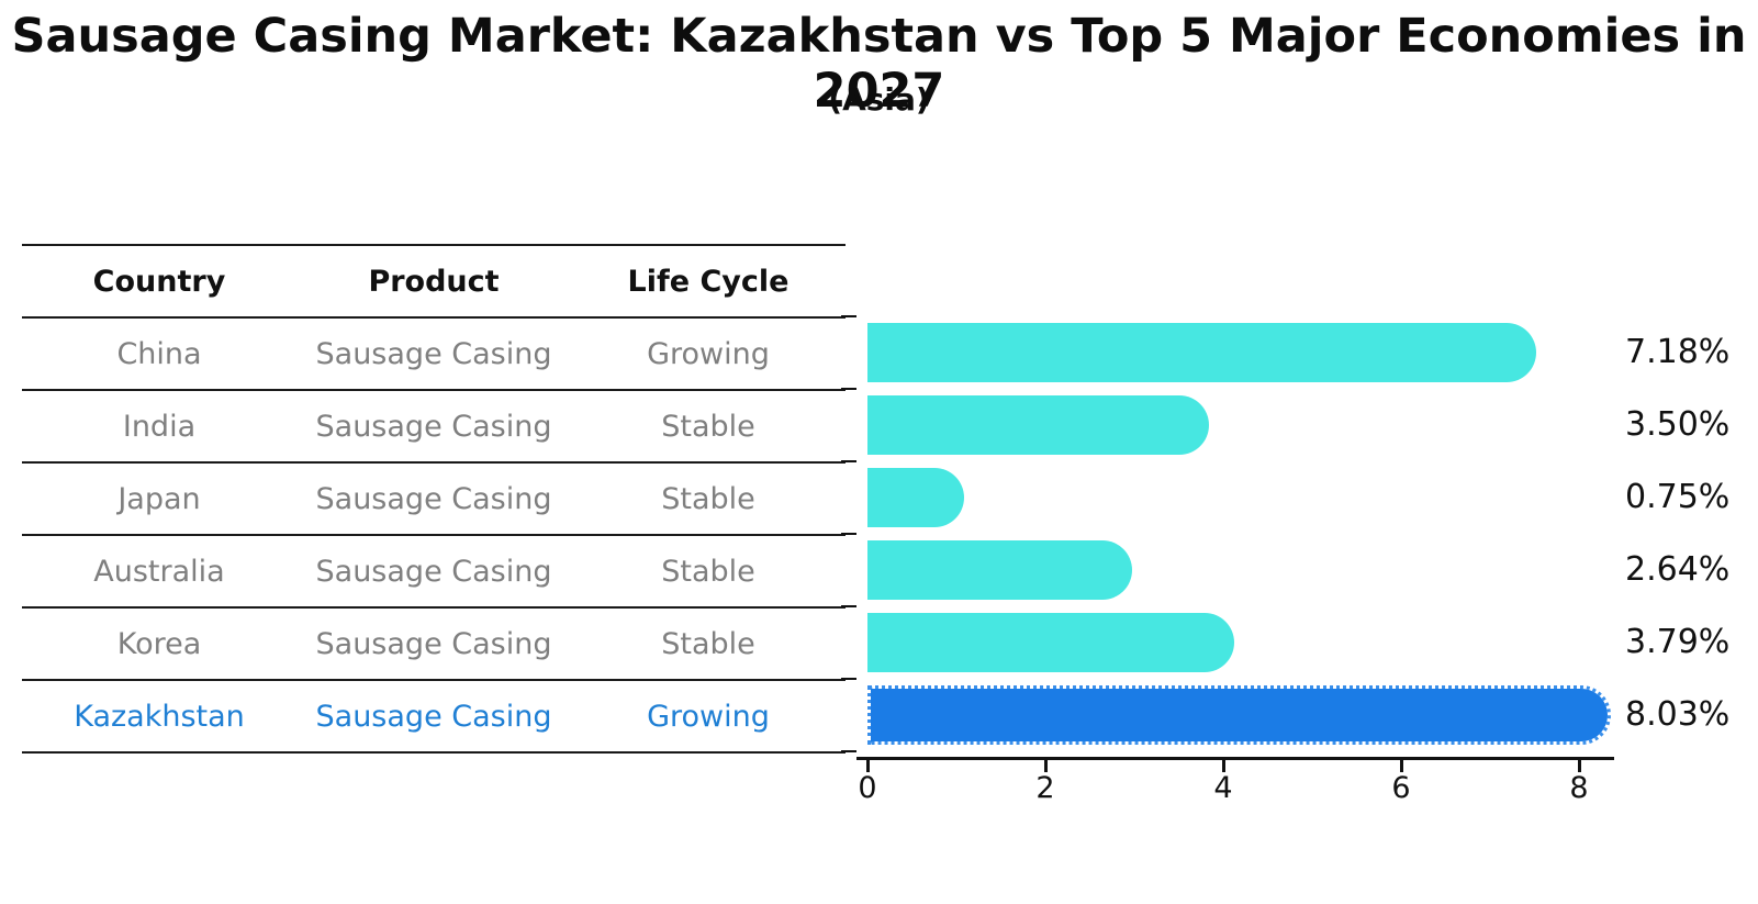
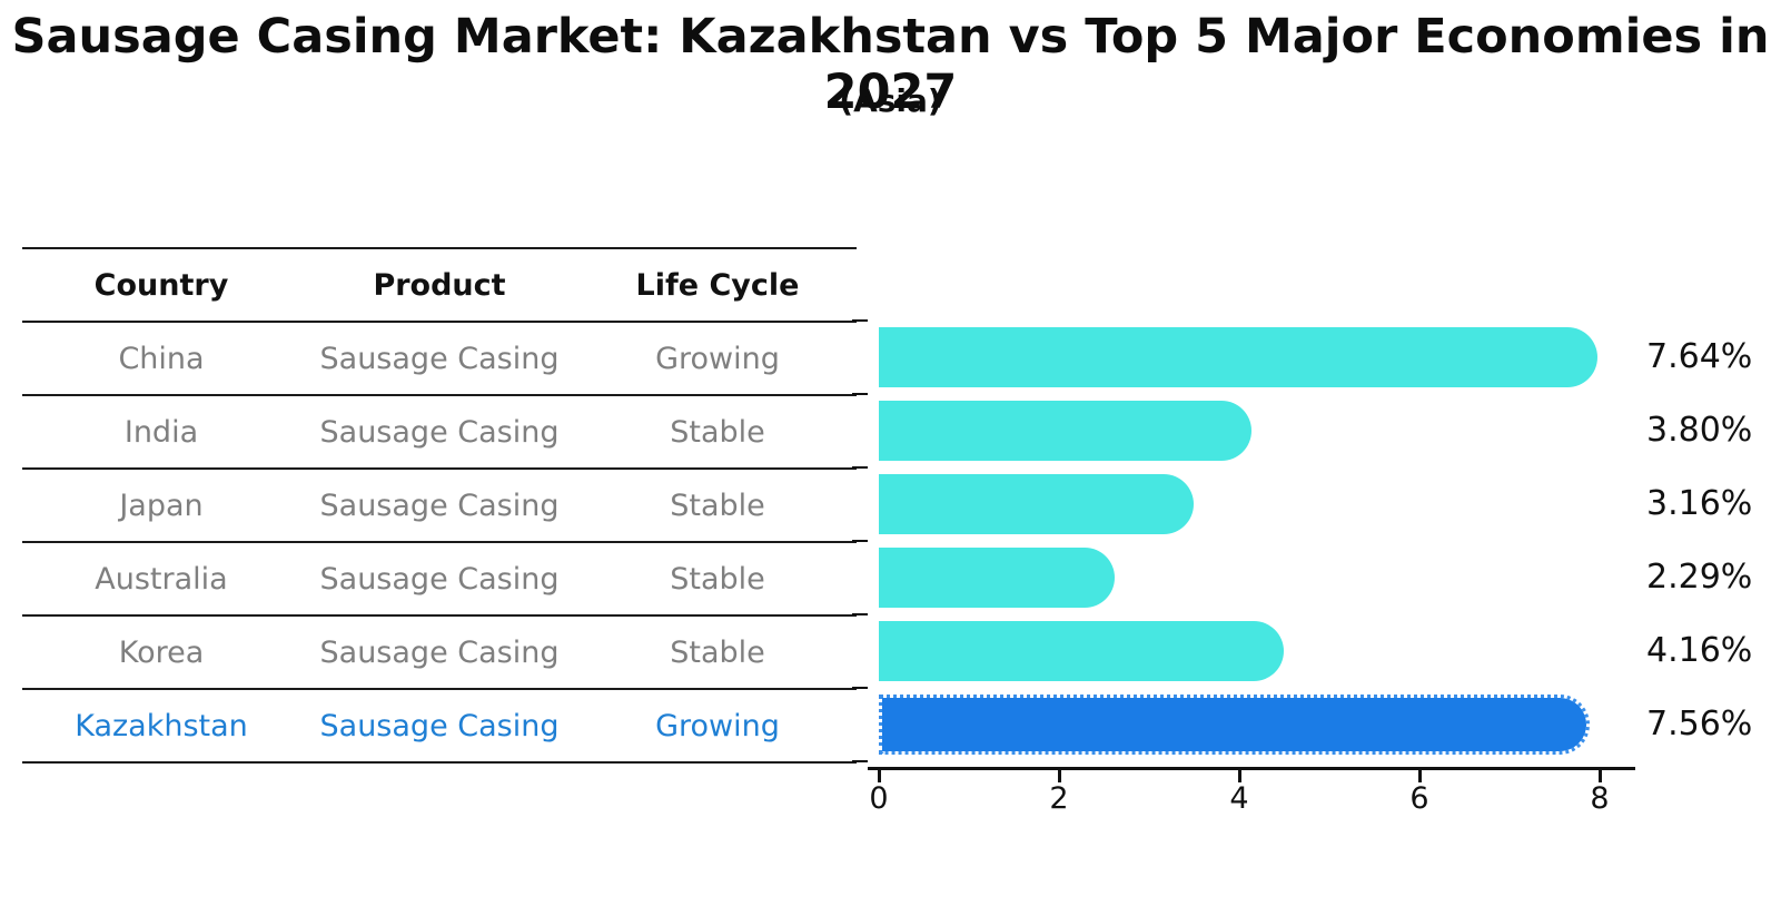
China: 7.18% -> 7.64%
India: 3.50% -> 3.80%
Japan: 0.75% -> 3.16%
Australia: 2.64% -> 2.29%
Korea: 3.79% -> 4.16%
Kazakhstan: 8.03% -> 7.56%
